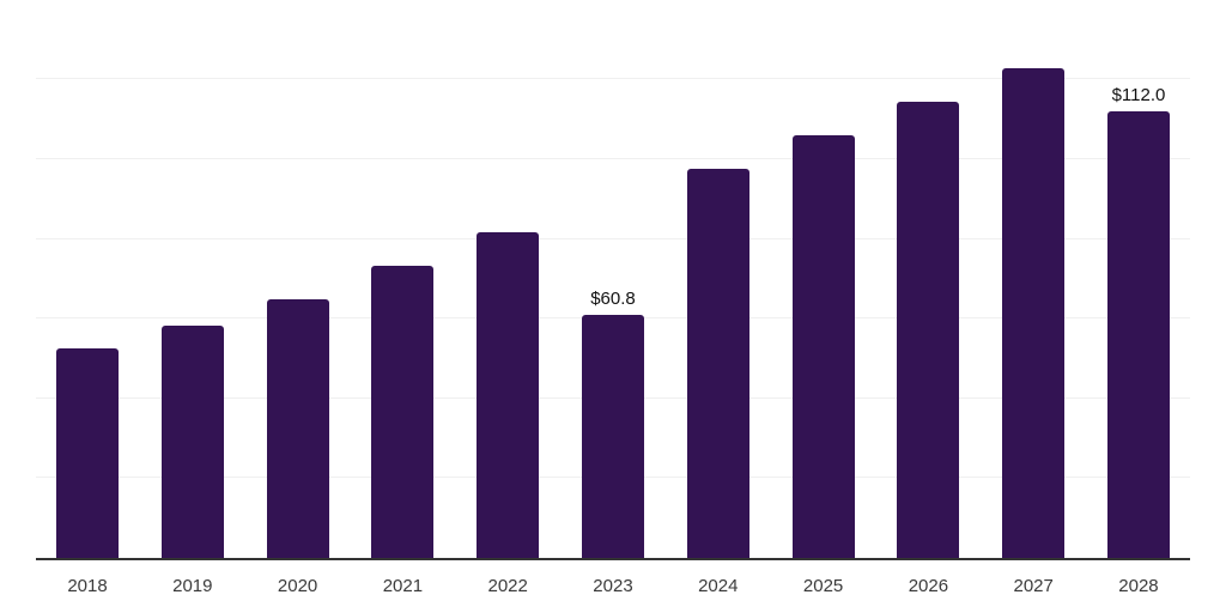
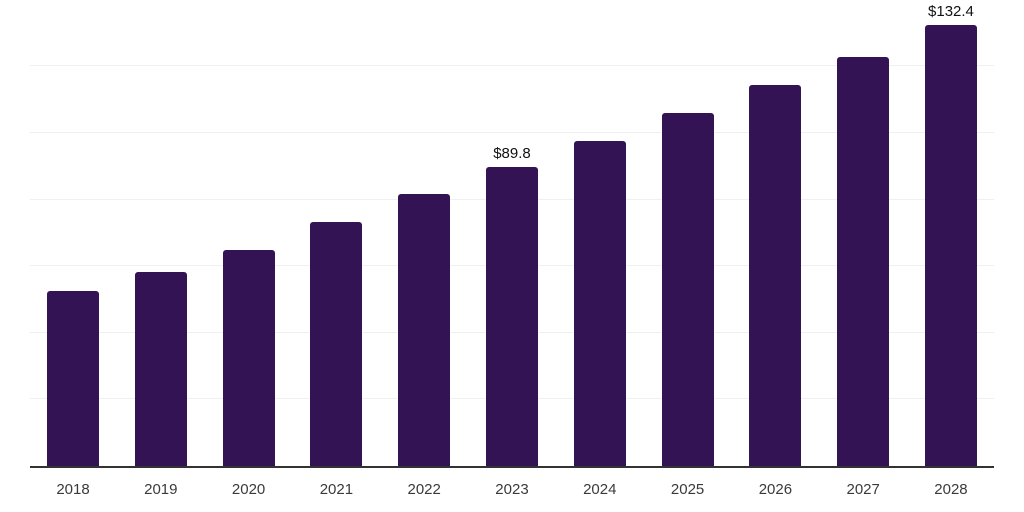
2023: $60.8 -> $89.8
2028: $112.0 -> $132.4
